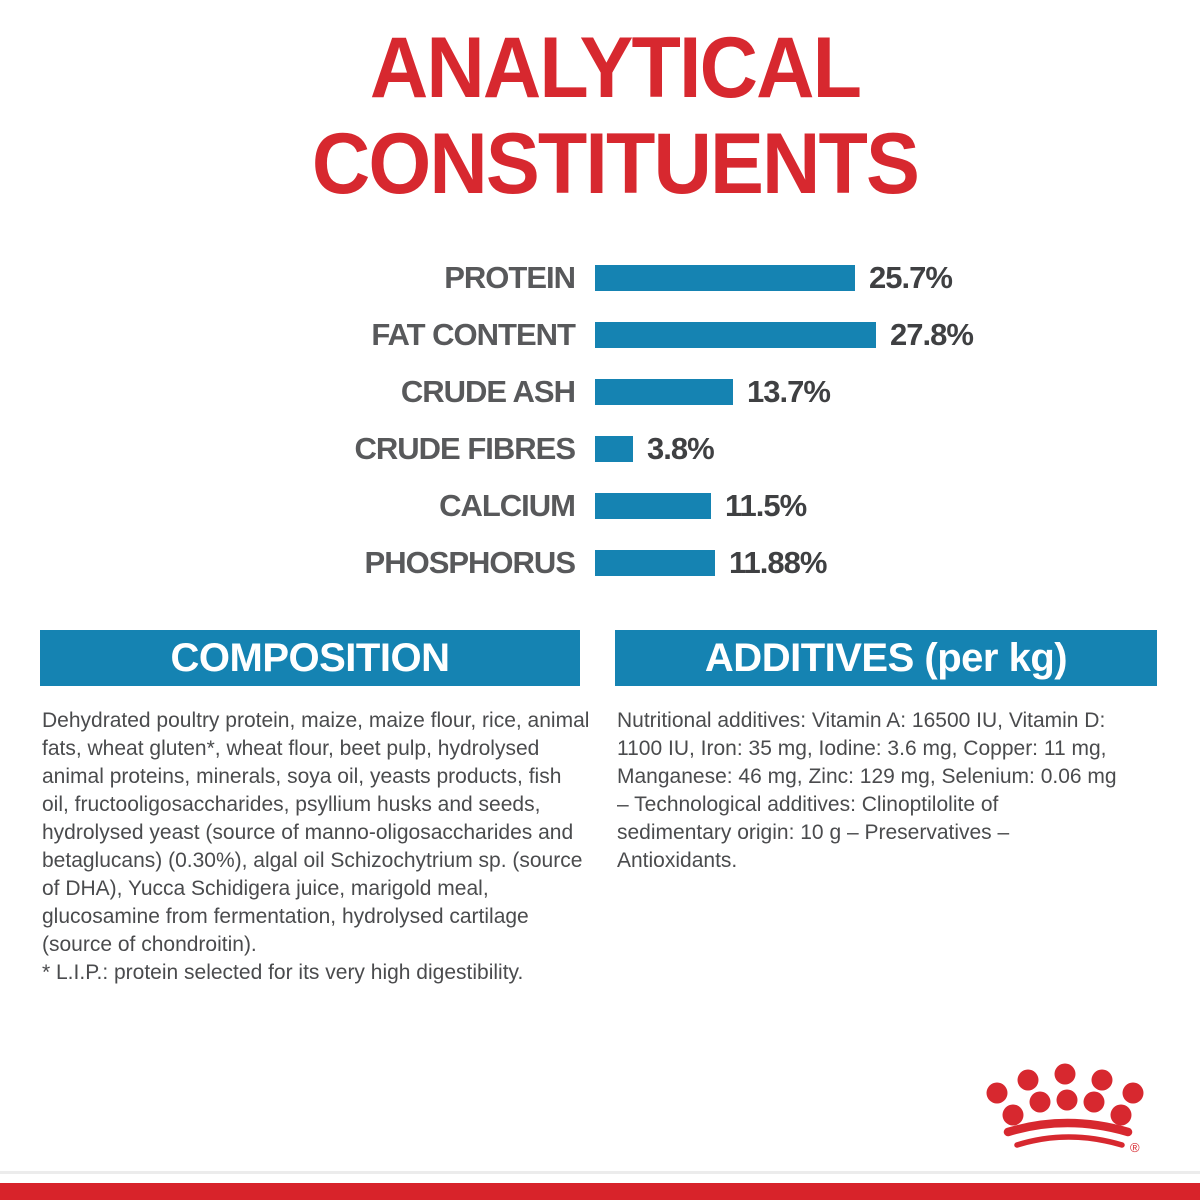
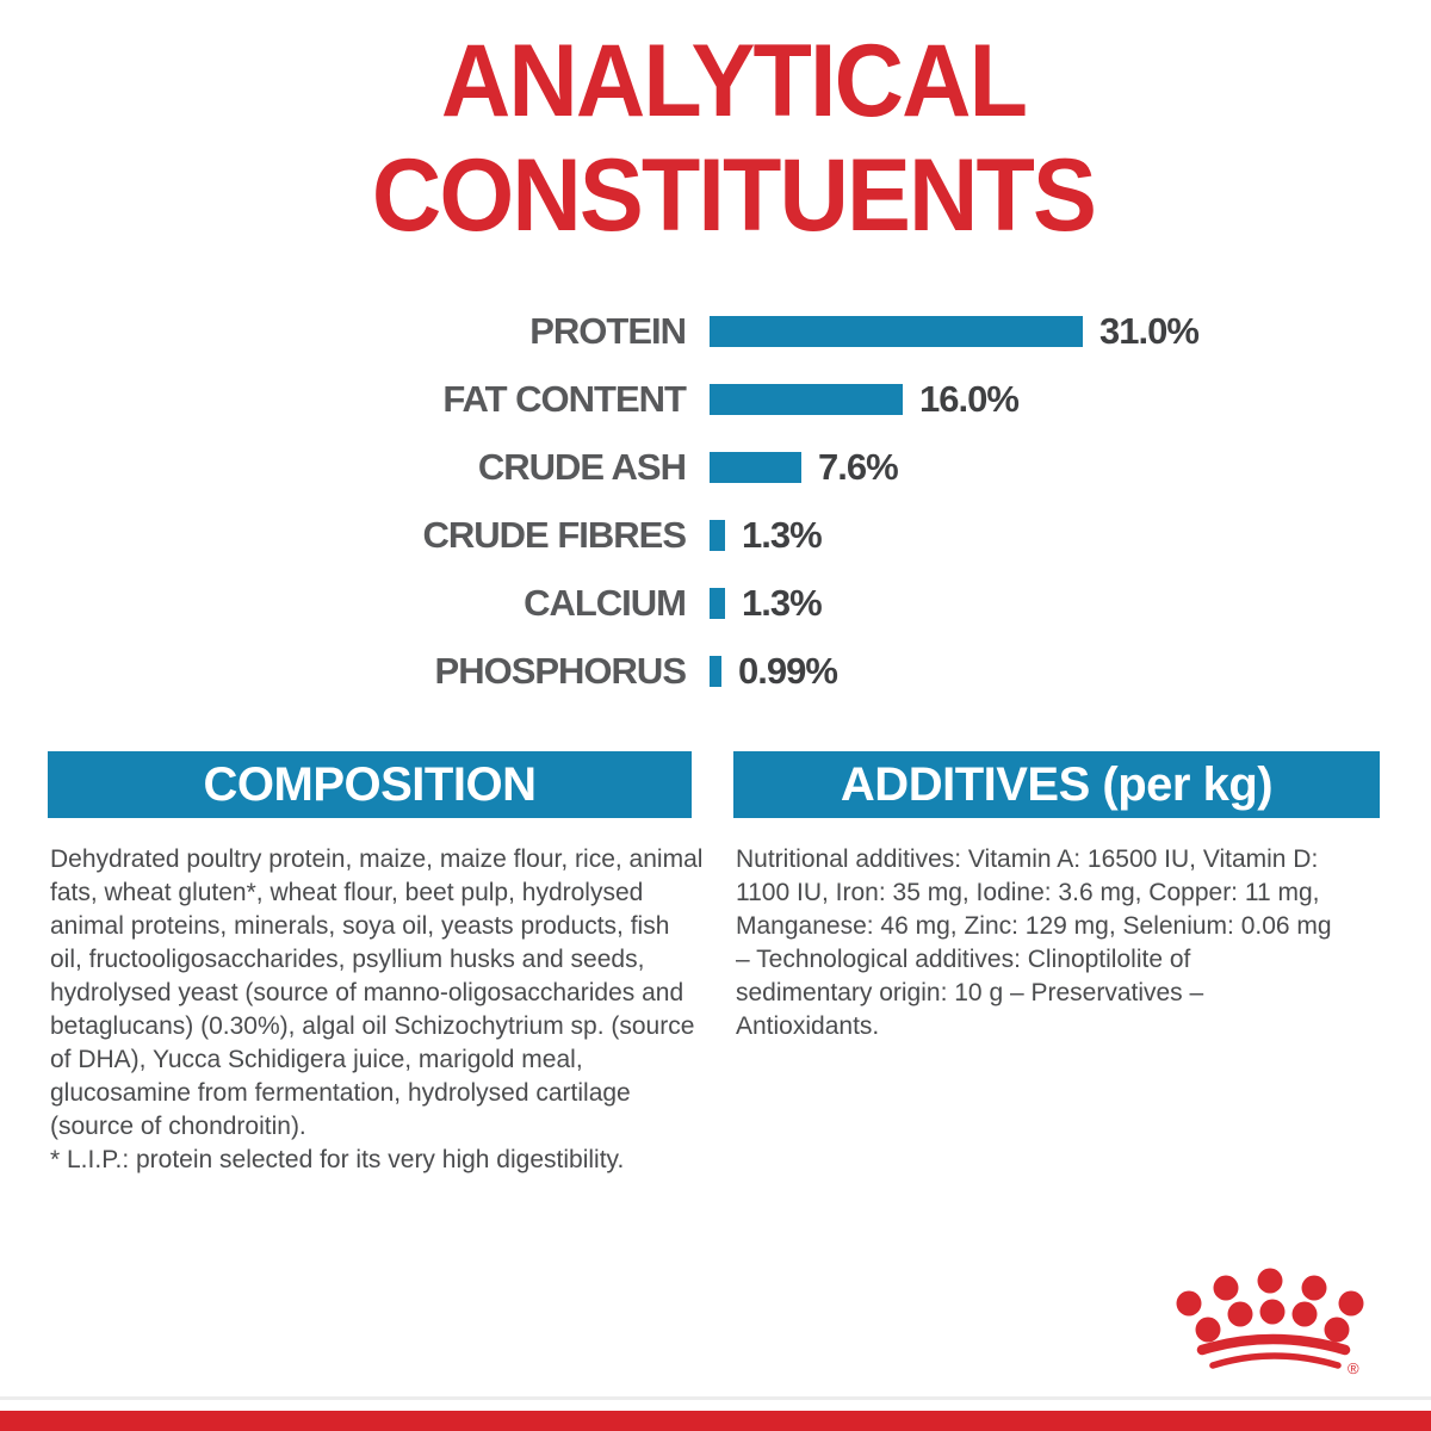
PROTEIN: 25.7% -> 31.0%
FAT CONTENT: 27.8% -> 16.0%
CRUDE ASH: 13.7% -> 7.6%
CRUDE FIBRES: 3.8% -> 1.3%
CALCIUM: 11.5% -> 1.3%
PHOSPHORUS: 11.88% -> 0.99%
